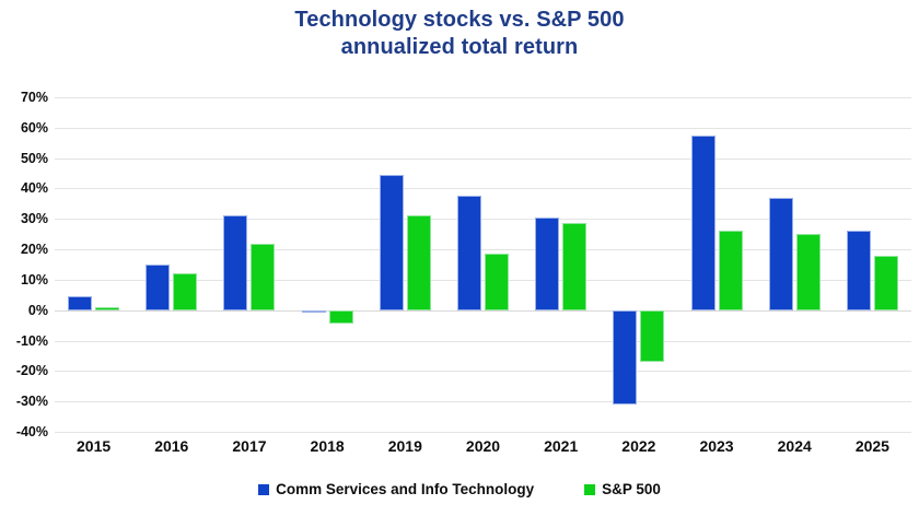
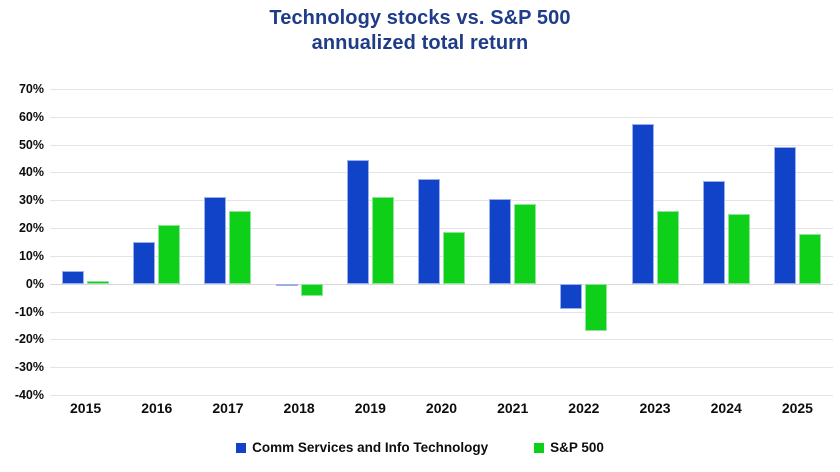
S&P 500/2016: 12% -> 21%
S&P 500/2017: 22% -> 26%
Comm Services and Info Technology/2022: -31% -> -9%
Comm Services and Info Technology/2025: 26% -> 49%
